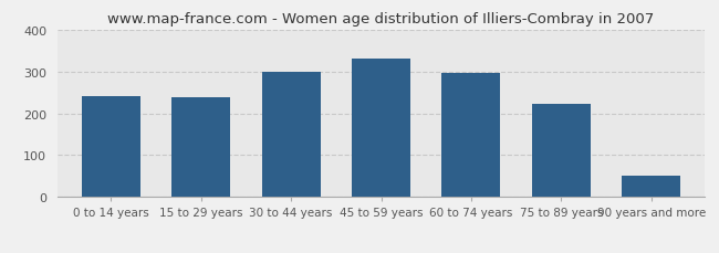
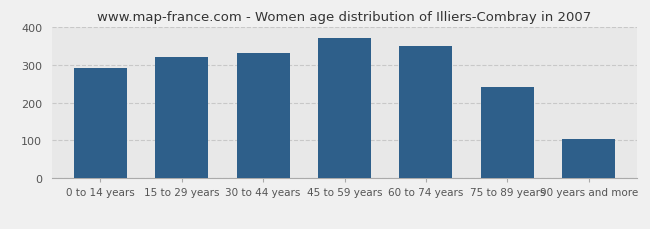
0 to 14 years: 242 -> 290
15 to 29 years: 237 -> 320
30 to 44 years: 298 -> 330
45 to 59 years: 330 -> 370
60 to 74 years: 295 -> 350
75 to 89 years: 222 -> 240
90 years and more: 52 -> 105
